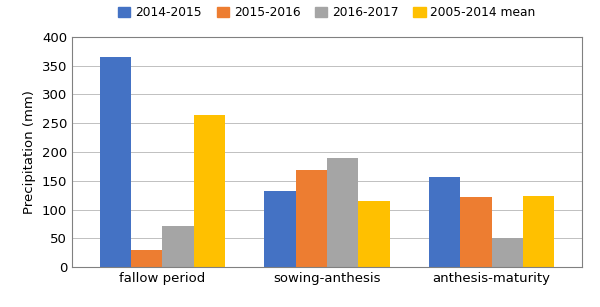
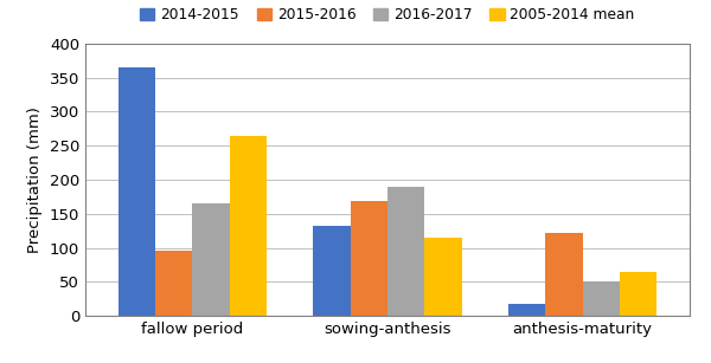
2015-2016/fallow period: 30 -> 95
2016-2017/fallow period: 72 -> 165
2014-2015/anthesis-maturity: 156 -> 18
2005-2014 mean/anthesis-maturity: 124 -> 64
